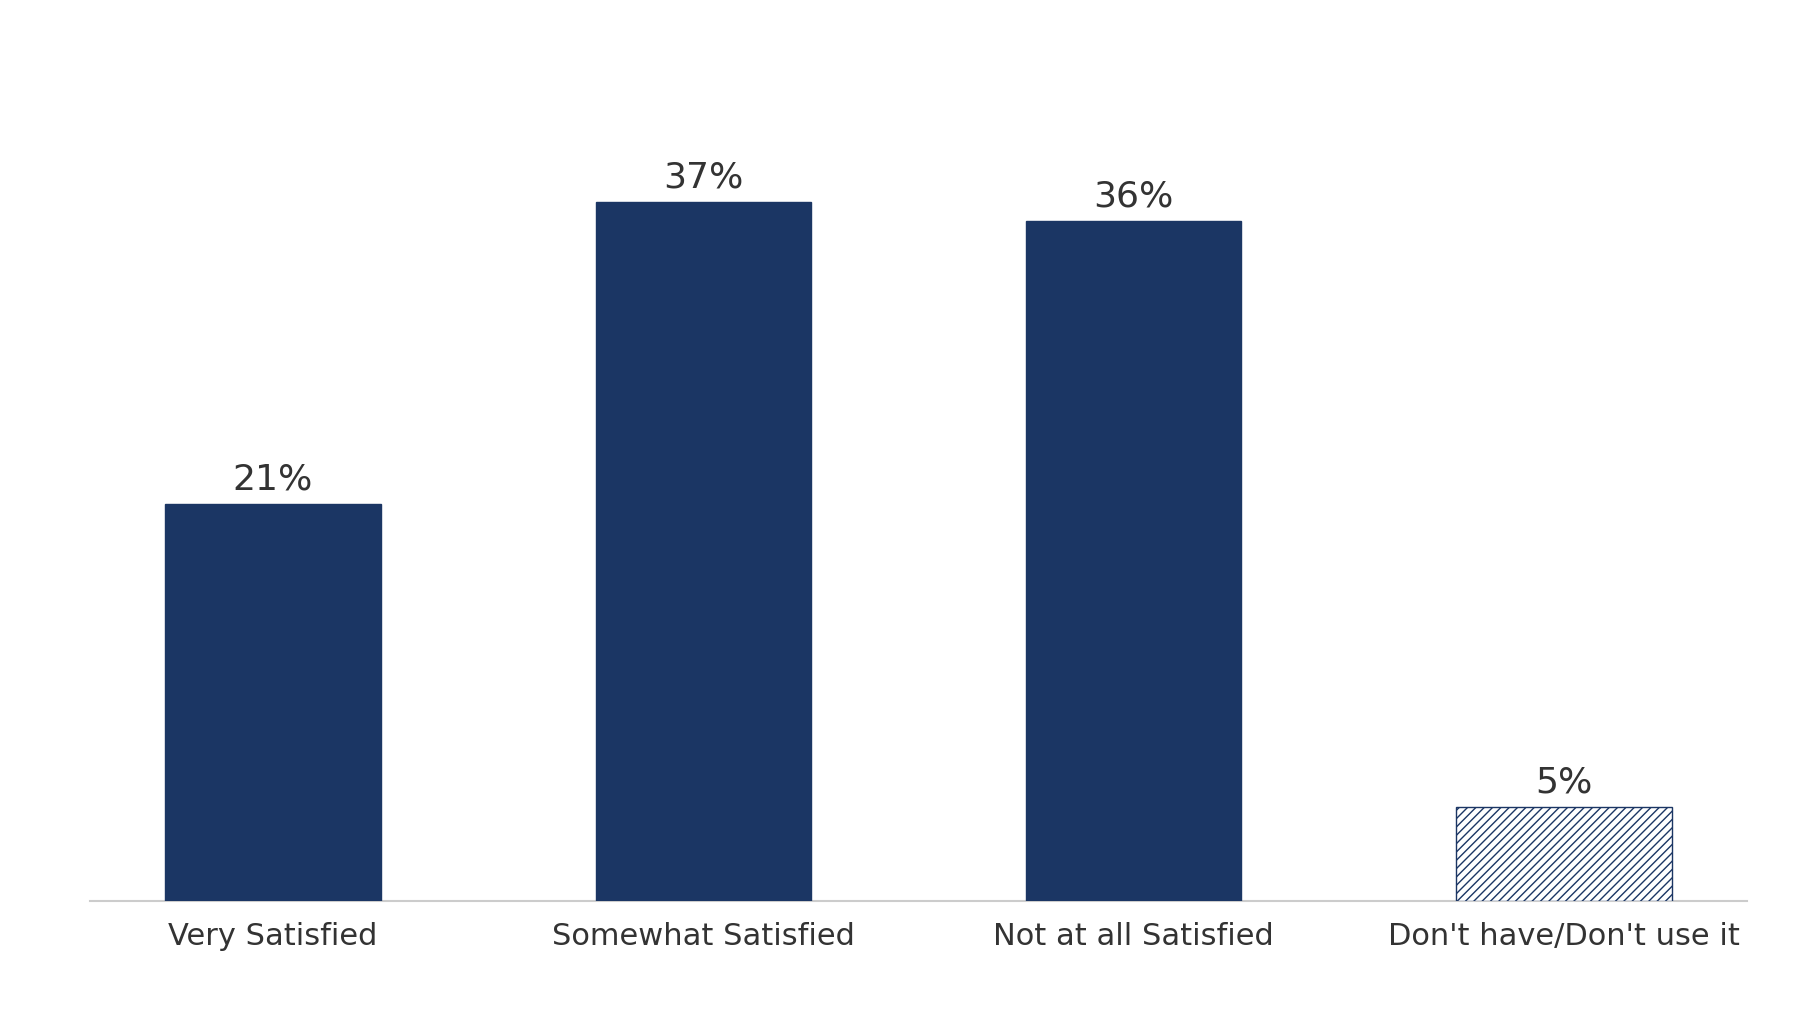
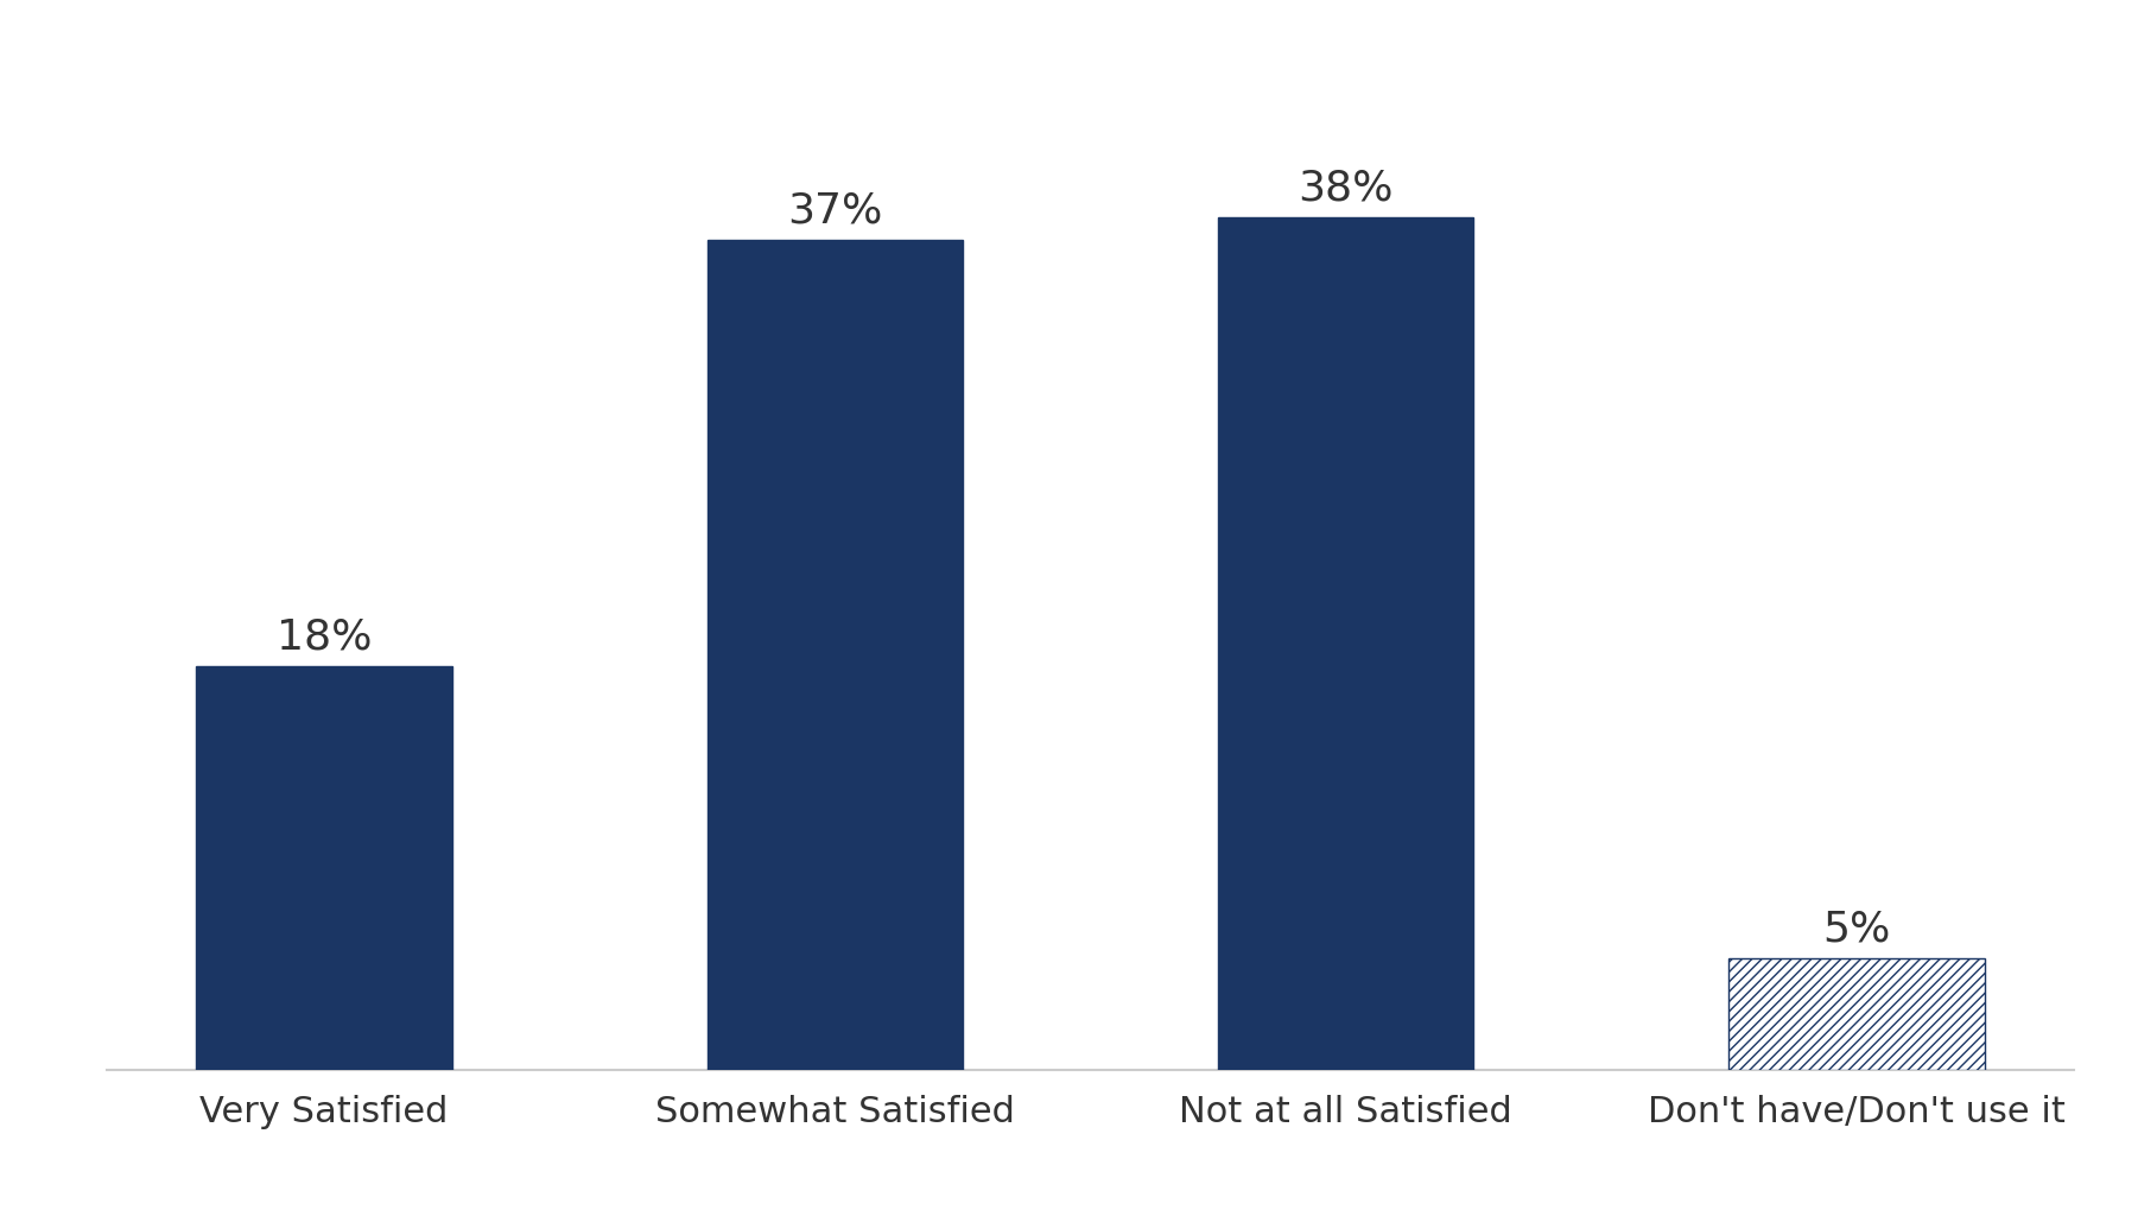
Very Satisfied: 21% -> 18%
Not at all Satisfied: 36% -> 38%
